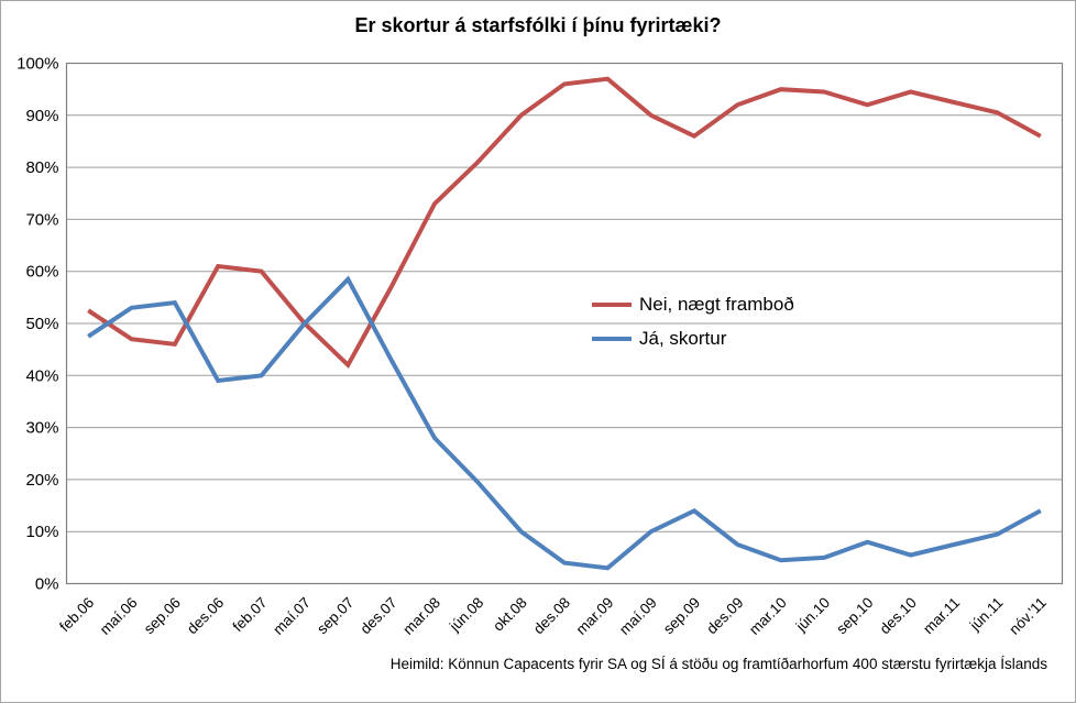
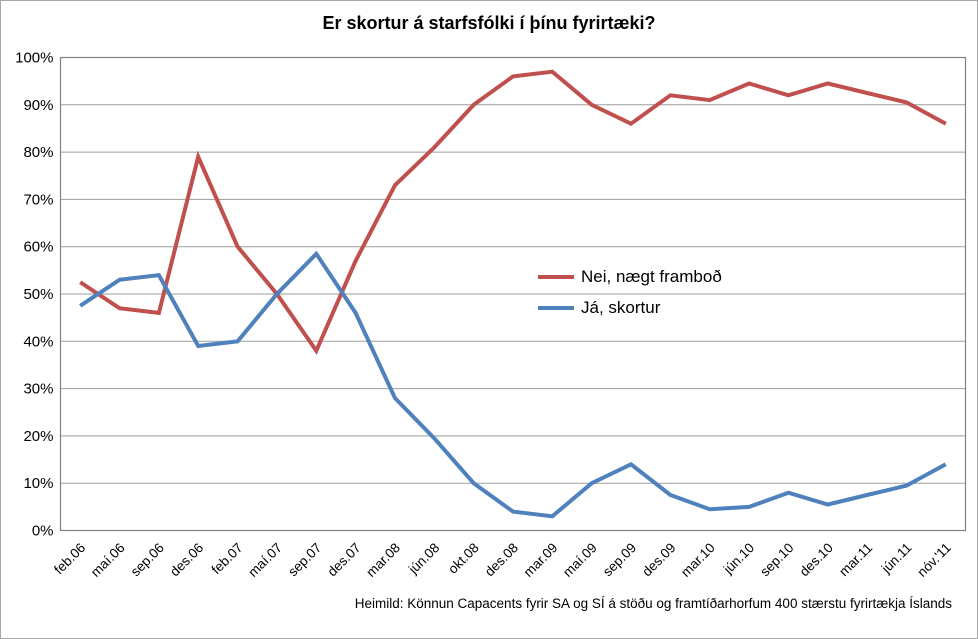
Nei, nægt framboð/des.06: 61% -> 79%
Nei, nægt framboð/sep.07: 42% -> 38%
Já, skortur/des.07: 43% -> 46%
Nei, nægt framboð/mar.10: 95% -> 91%
